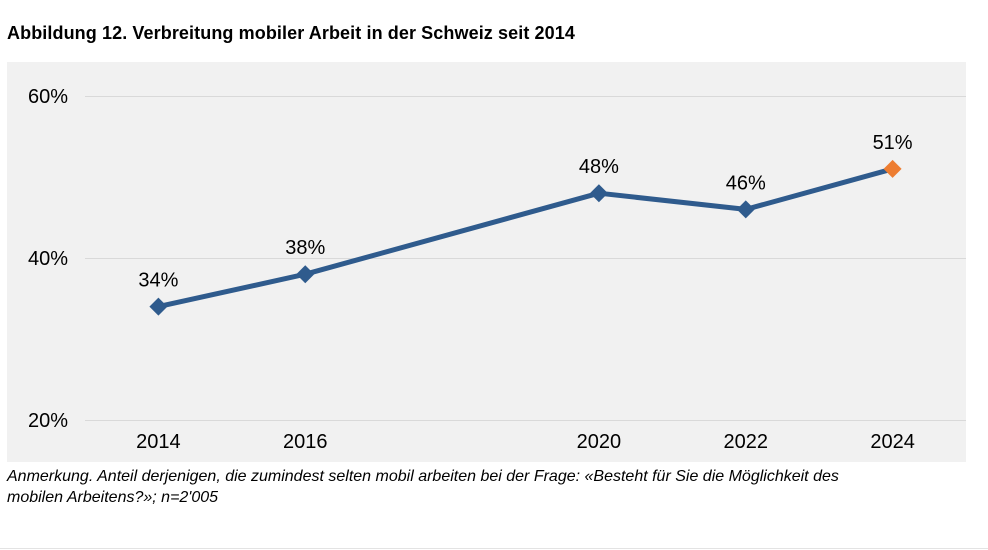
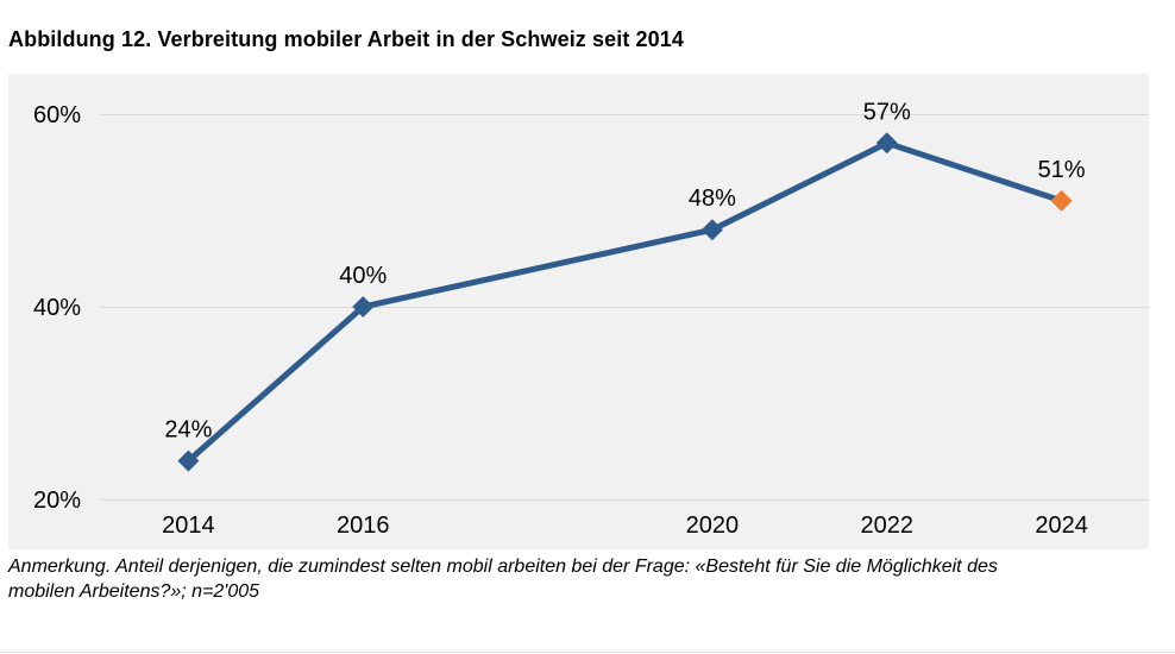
2014: 34% -> 24%
2016: 38% -> 40%
2022: 46% -> 57%
